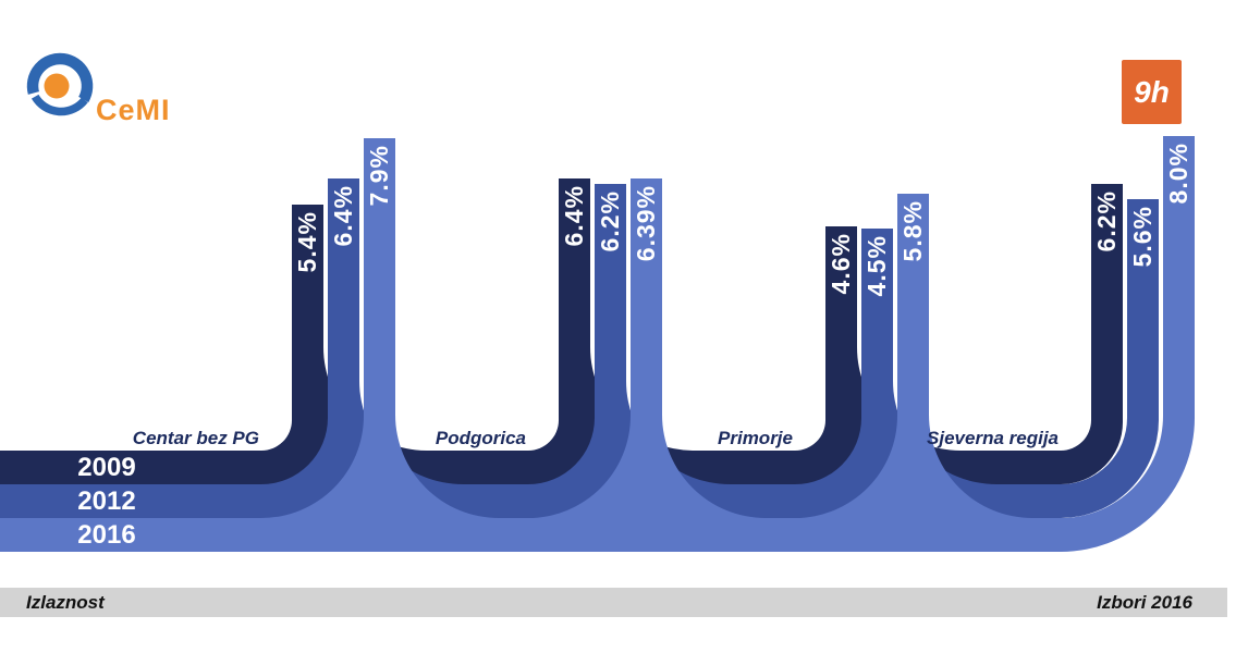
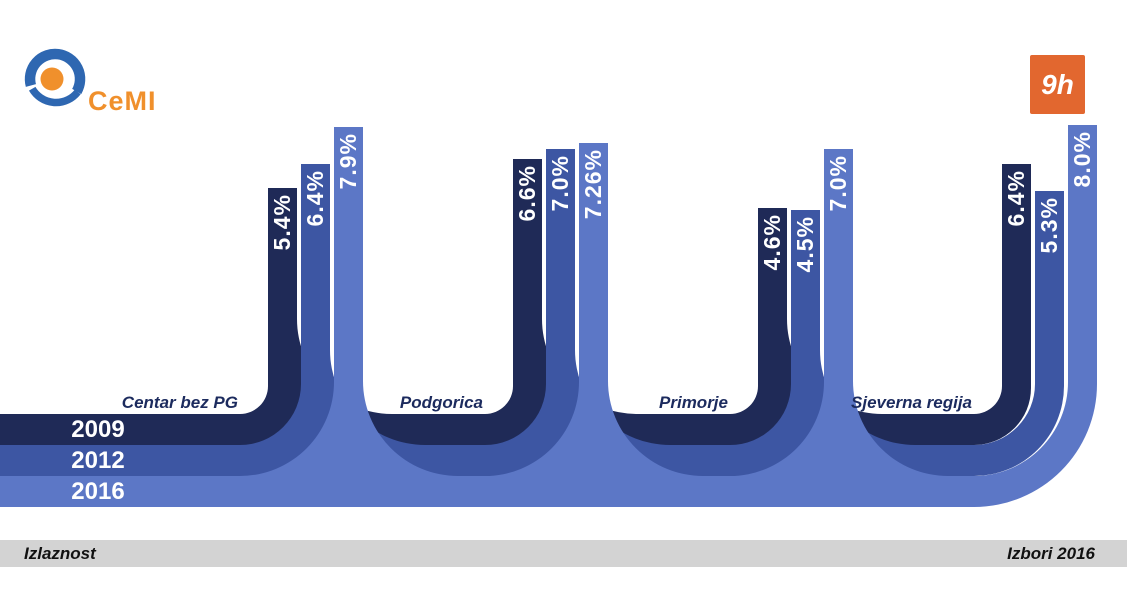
2009/Podgorica: 6.4% -> 6.6%
2012/Podgorica: 6.2% -> 7.0%
2016/Podgorica: 6.39% -> 7.26%
2016/Primorje: 5.8% -> 7.0%
2009/Sjeverna regija: 6.2% -> 6.4%
2012/Sjeverna regija: 5.6% -> 5.3%
